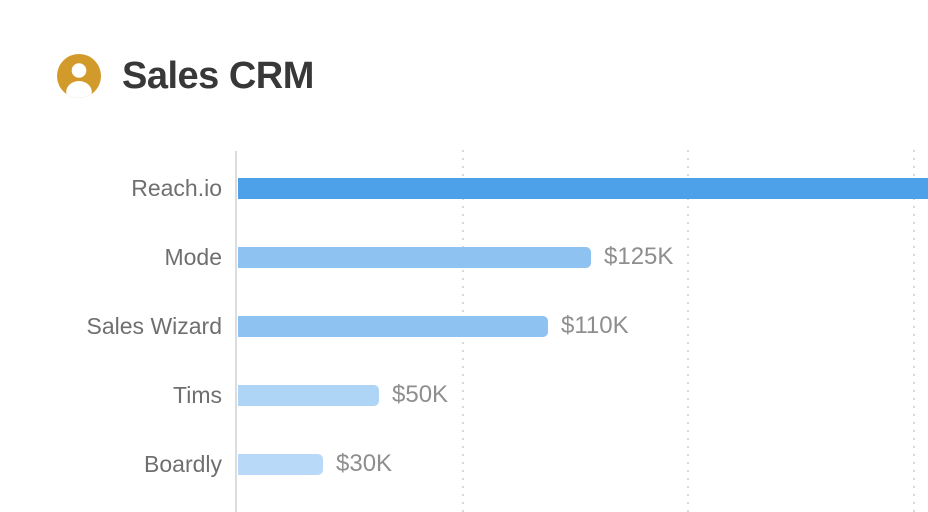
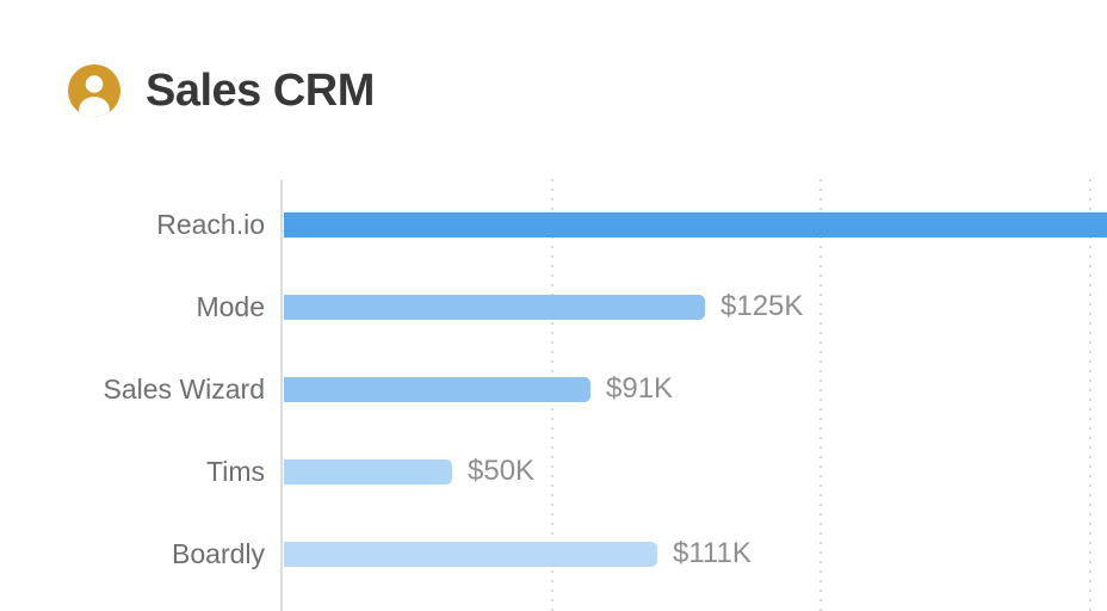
Sales Wizard: $110K -> $91K
Boardly: $30K -> $111K
